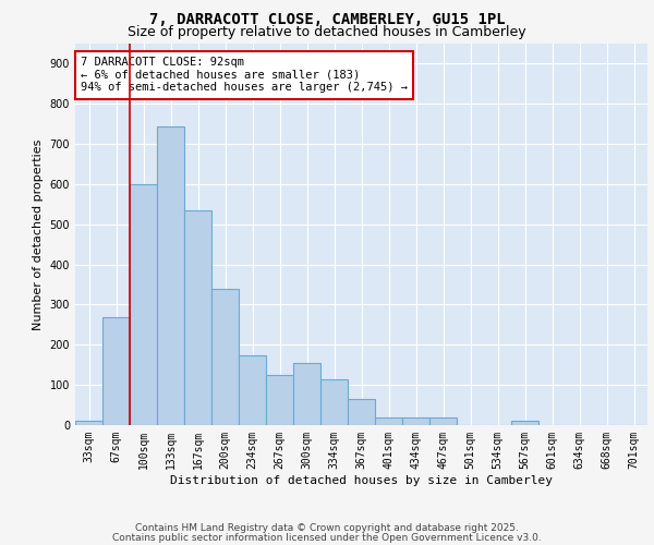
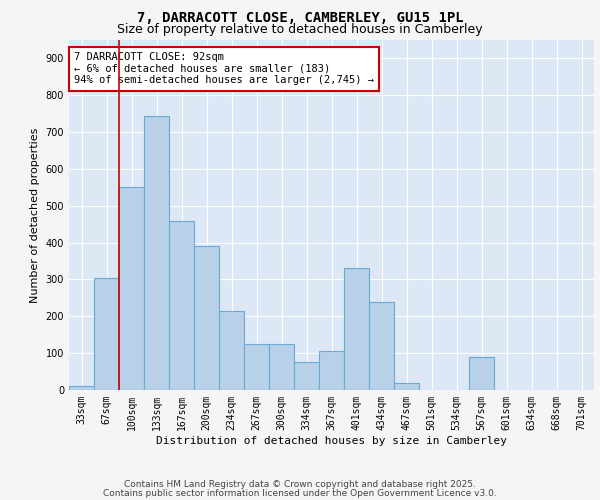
67sqm: 270 -> 305
100sqm: 600 -> 550
167sqm: 535 -> 460
200sqm: 340 -> 390
234sqm: 175 -> 215
300sqm: 155 -> 125
334sqm: 115 -> 75
367sqm: 65 -> 105
401sqm: 20 -> 330
434sqm: 20 -> 240
567sqm: 10 -> 90
